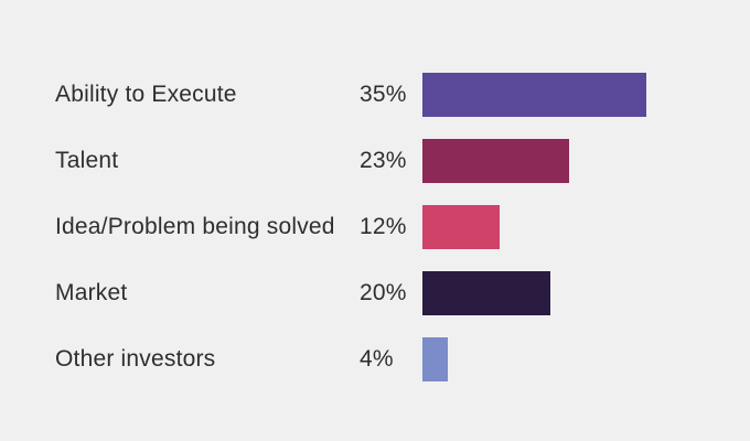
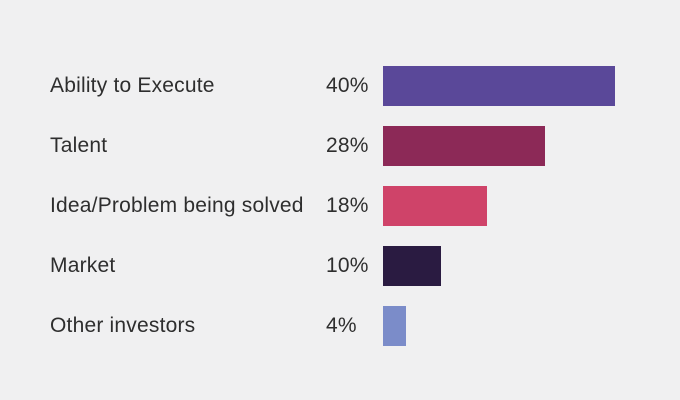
Ability to Execute: 35% -> 40%
Talent: 23% -> 28%
Idea/Problem being solved: 12% -> 18%
Market: 20% -> 10%
